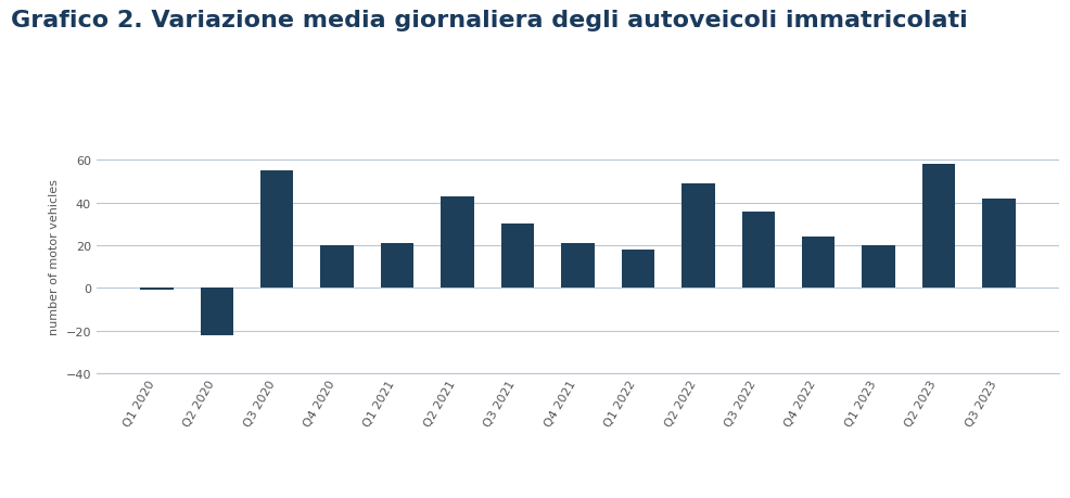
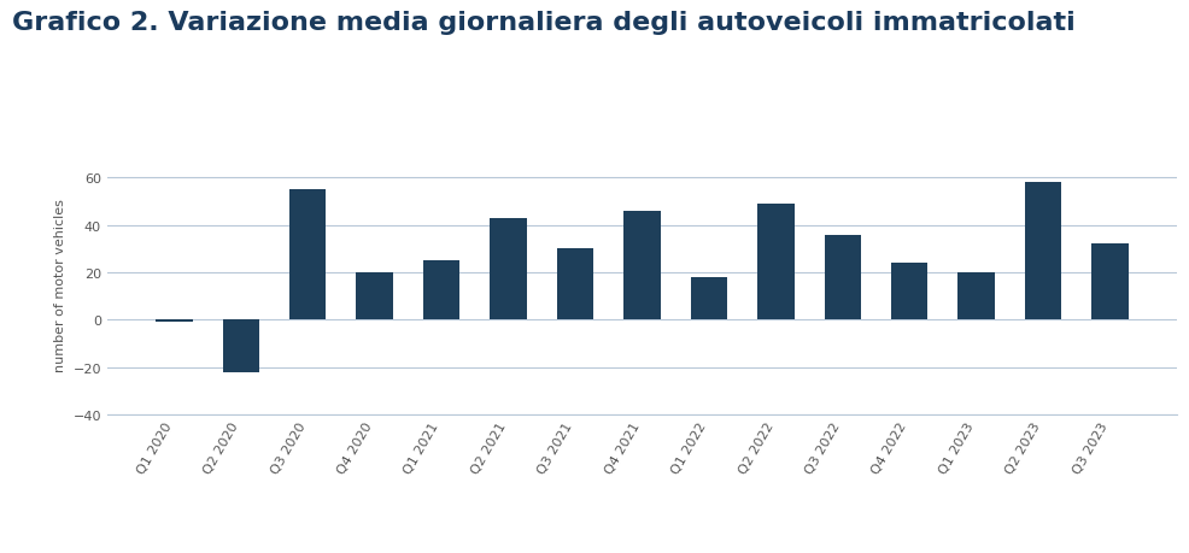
Q1 2021: 21 -> 25
Q4 2021: 21 -> 46
Q3 2023: 42 -> 32
